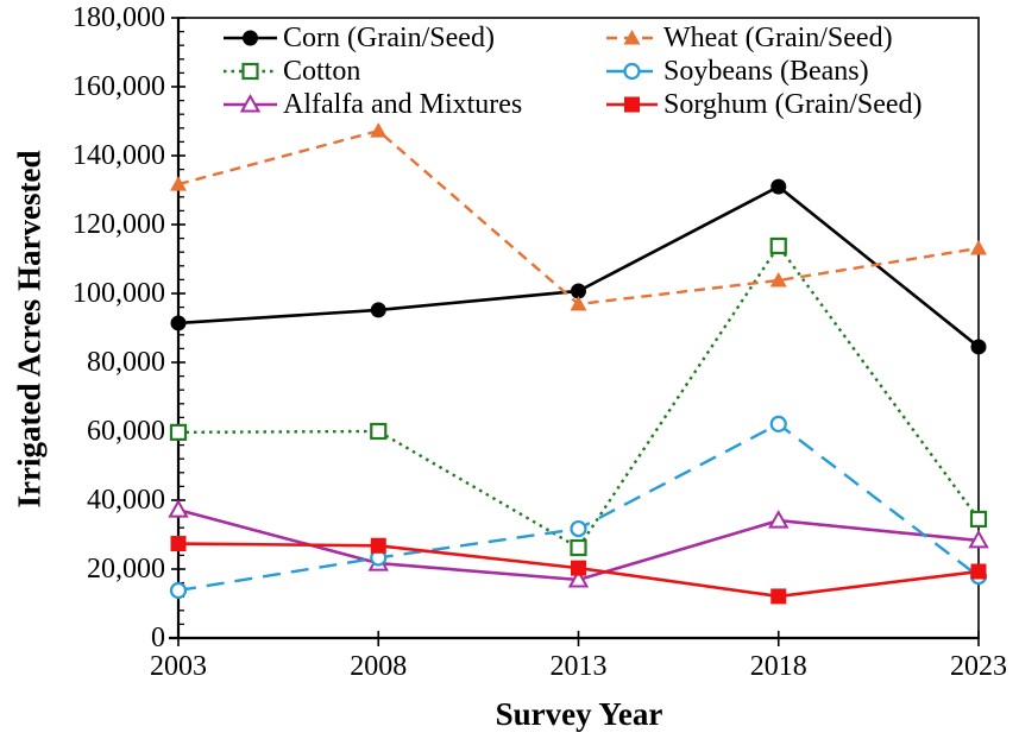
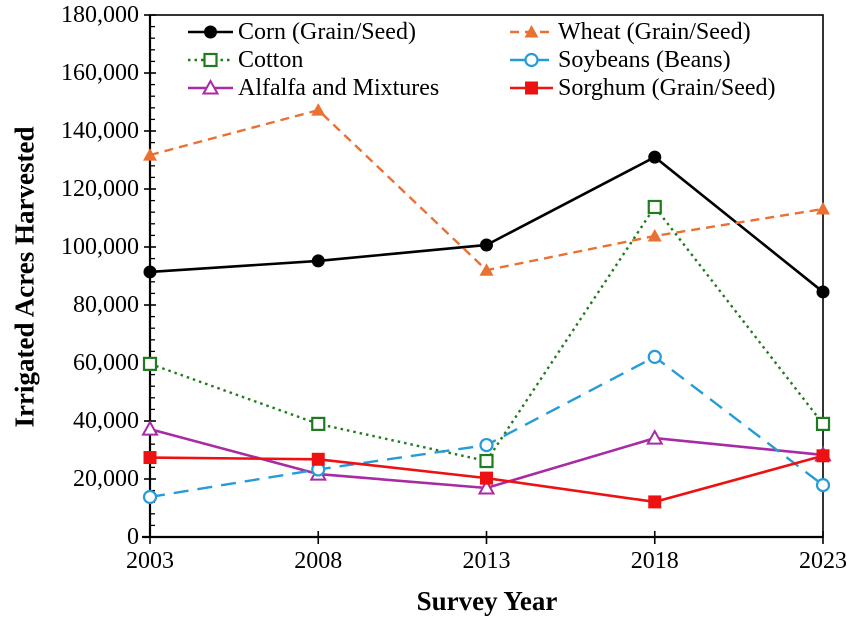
Cotton/2008: 60000 -> 39000
Wheat (Grain/Seed)/2013: 97000 -> 92000
Cotton/2023: 34000 -> 39000
Sorghum (Grain/Seed)/2023: 19000 -> 28000
